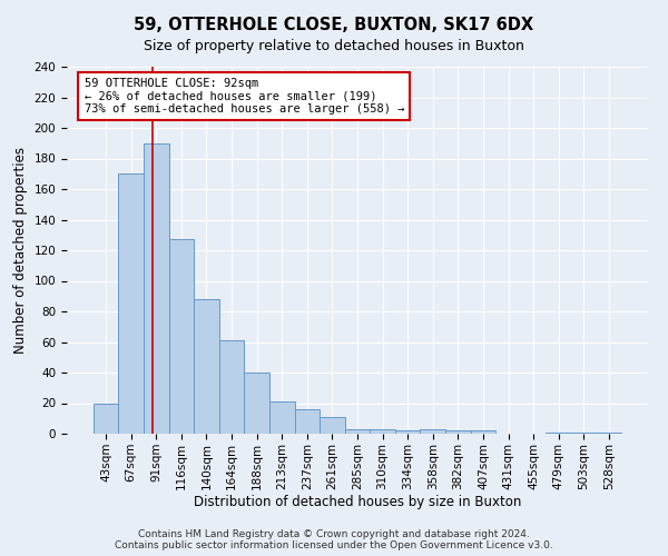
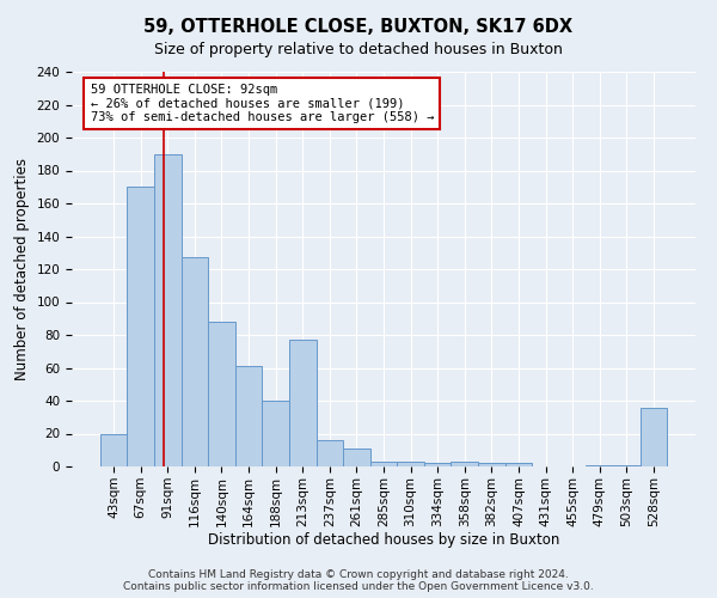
213sqm: 21 -> 77
528sqm: 1 -> 36
